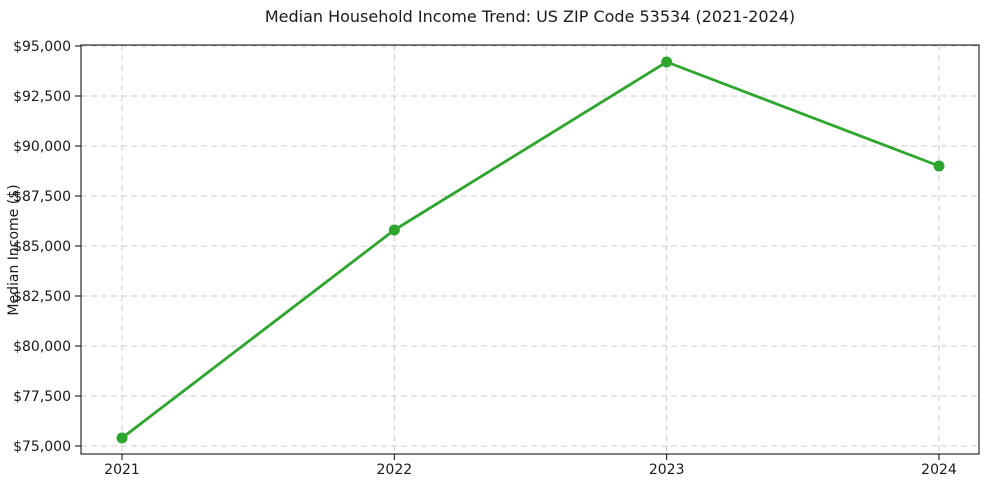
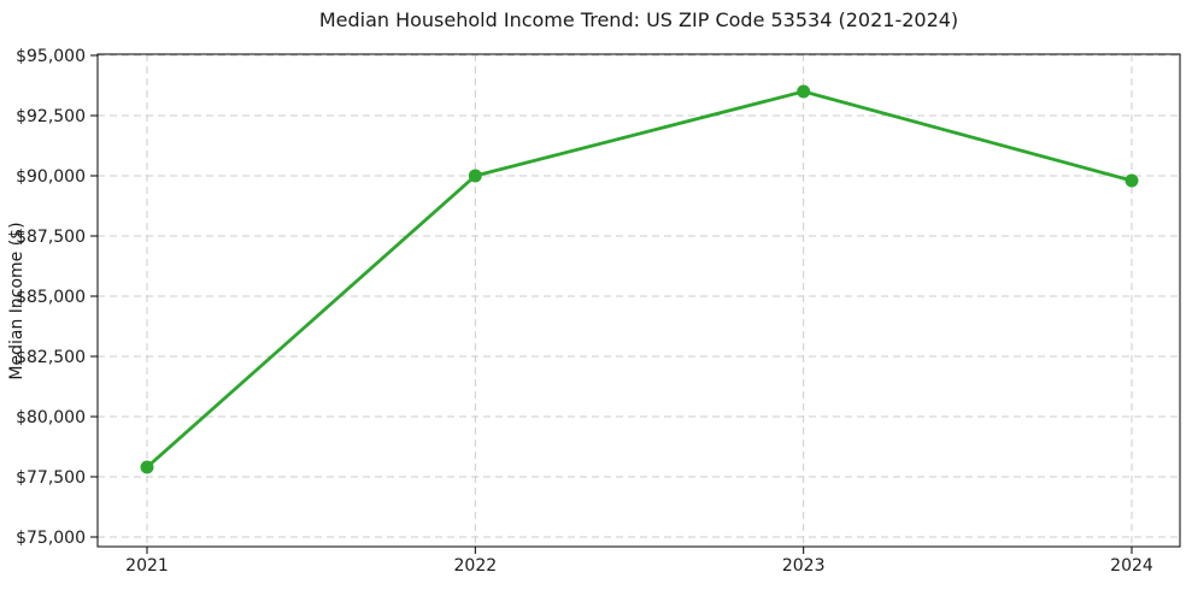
2021: $75400 -> $77900
2022: $85800 -> $90000
2023: $94200 -> $93500
2024: $89000 -> $89800
